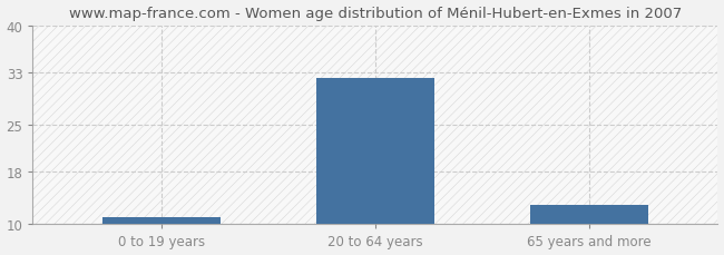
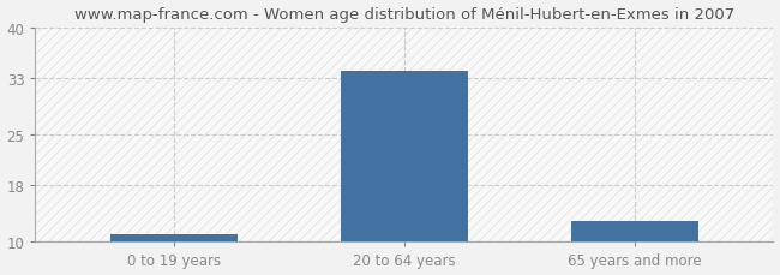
20 to 64 years: 32 -> 34
